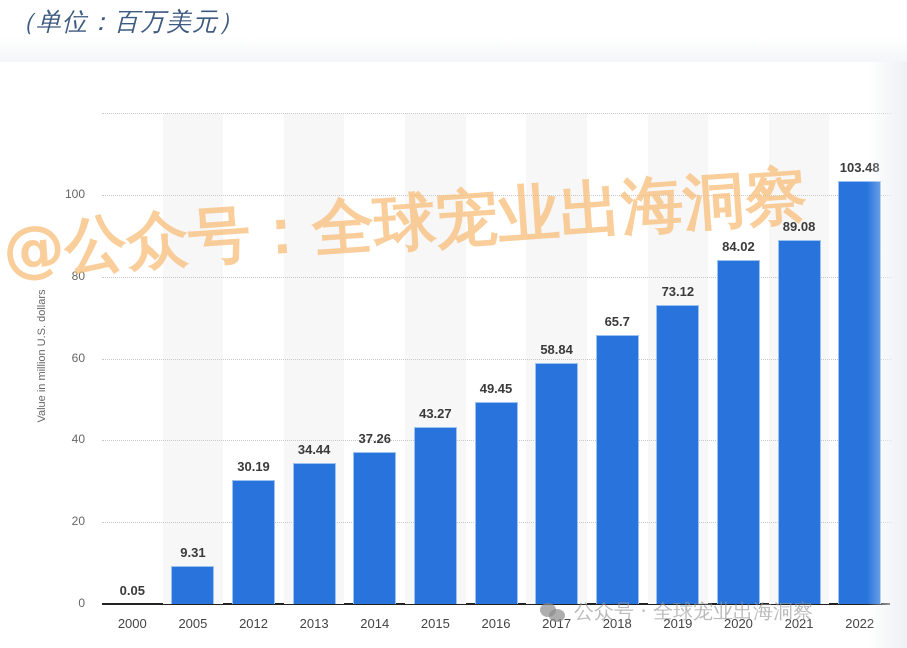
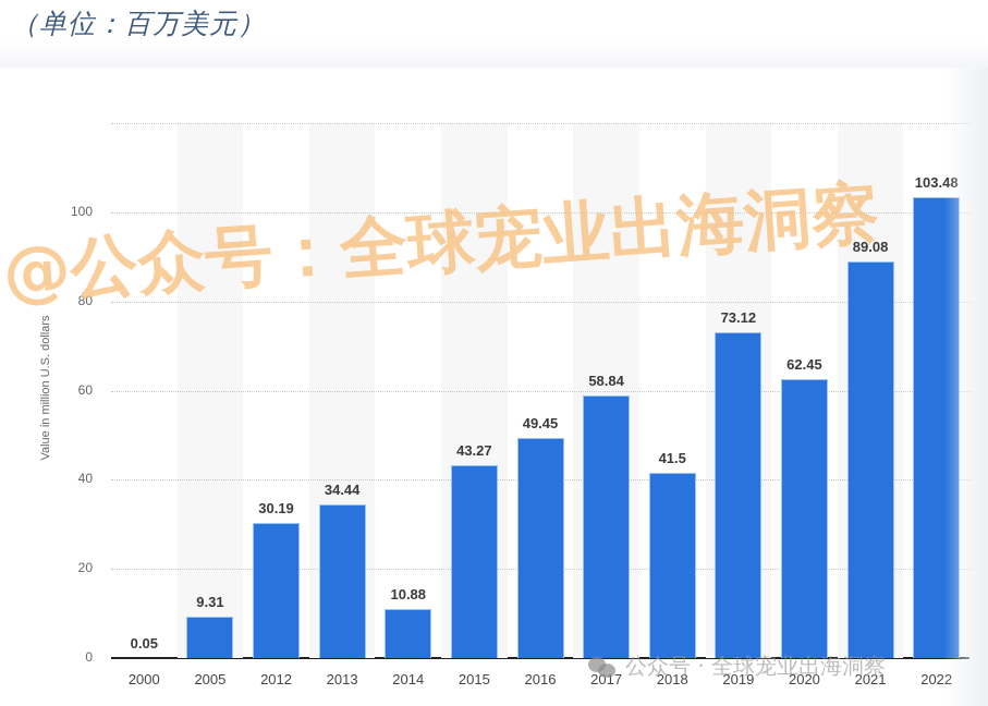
2014: 37.26 -> 10.88
2018: 65.7 -> 41.5
2020: 84.02 -> 62.45
